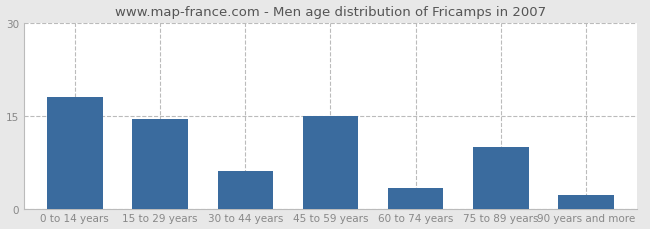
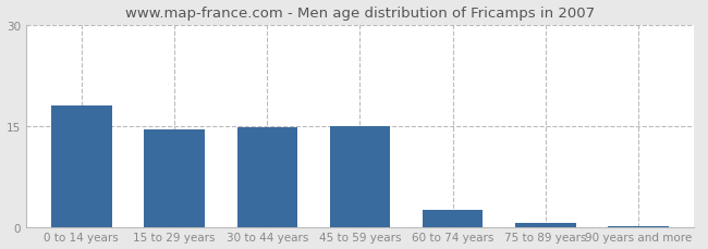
30 to 44 years: 6.0 -> 14.8
60 to 74 years: 3.4 -> 2.5
75 to 89 years: 10.0 -> 0.5
90 years and more: 2.2 -> 0.1
